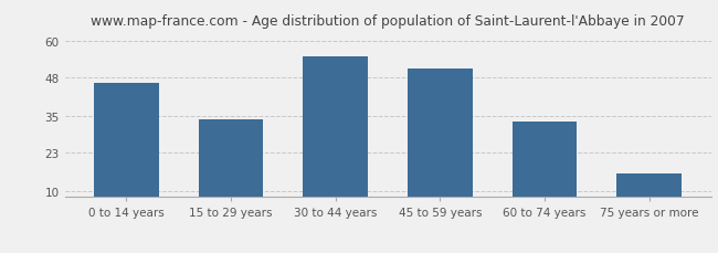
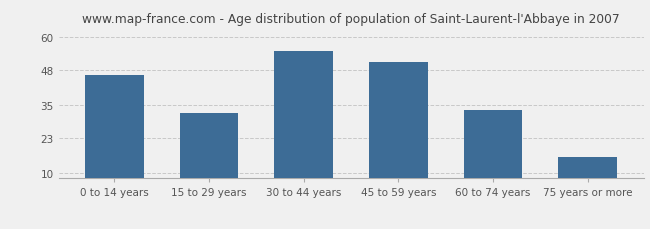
15 to 29 years: 34 -> 32
